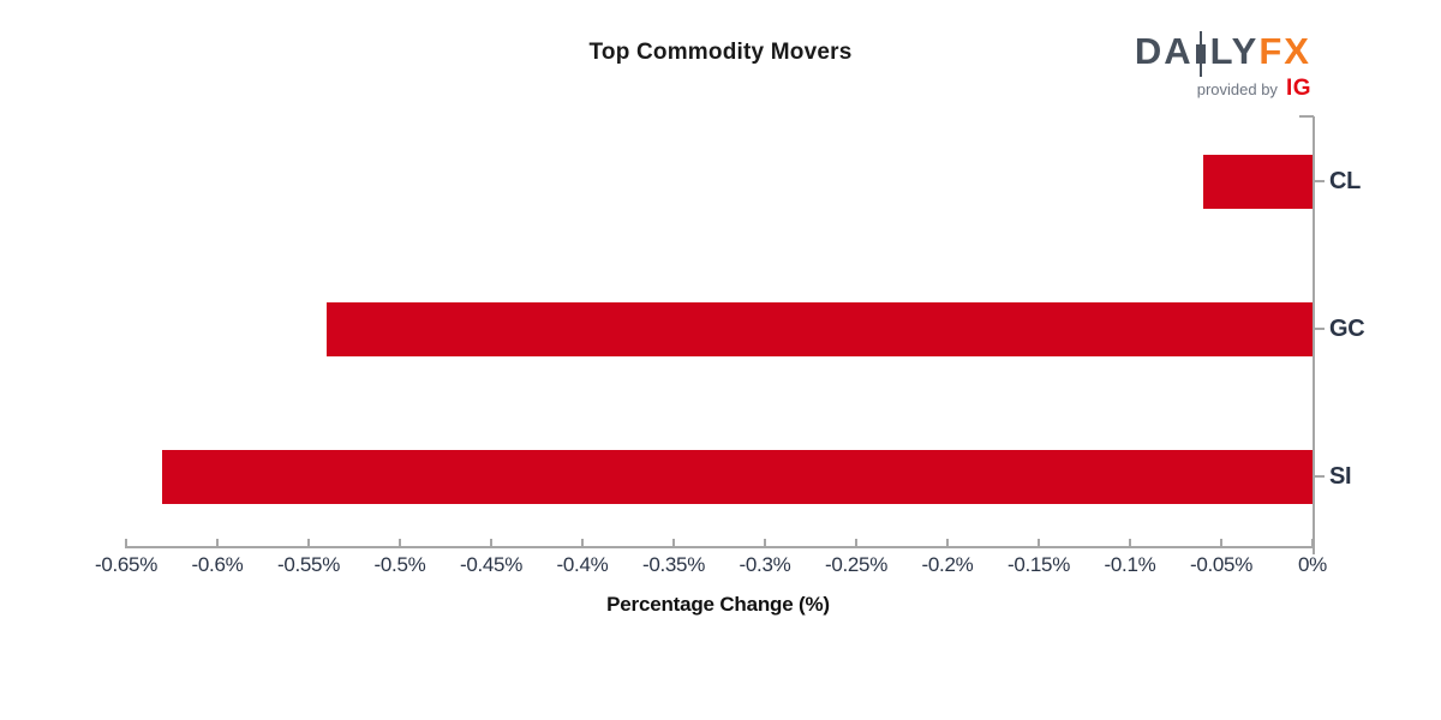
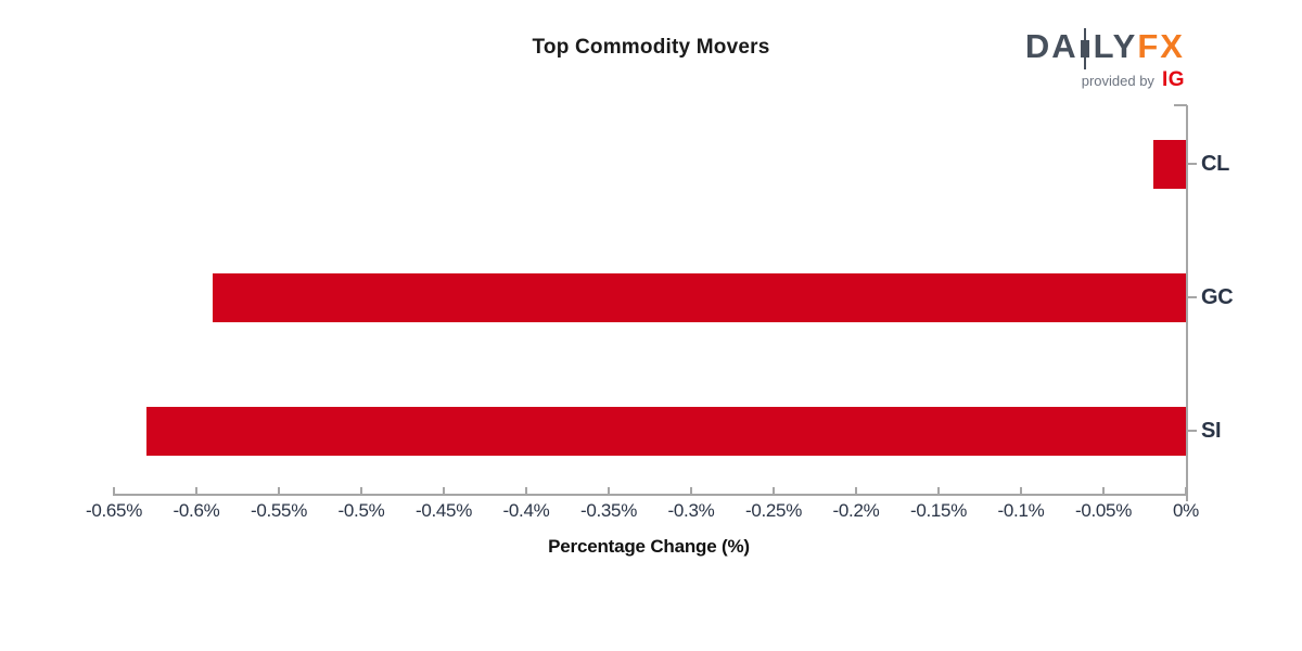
CL: -0.06% -> -0.02%
GC: -0.54% -> -0.59%
